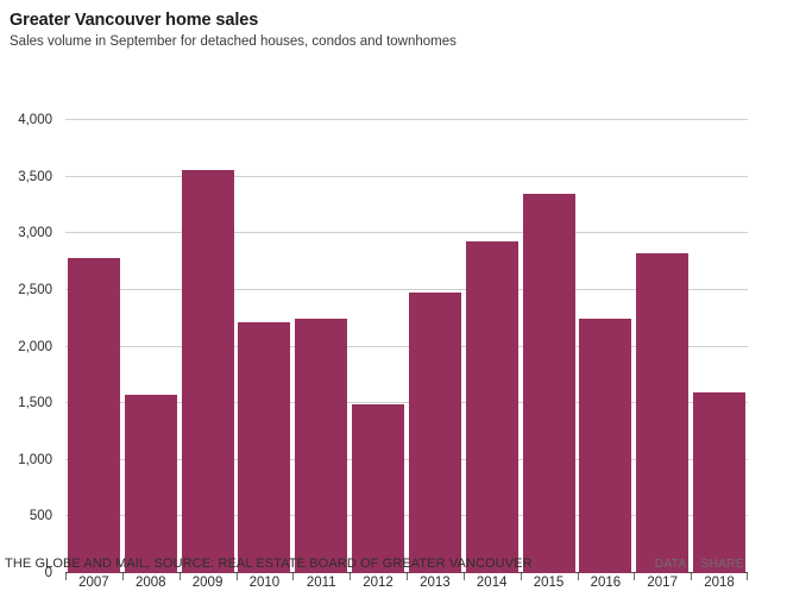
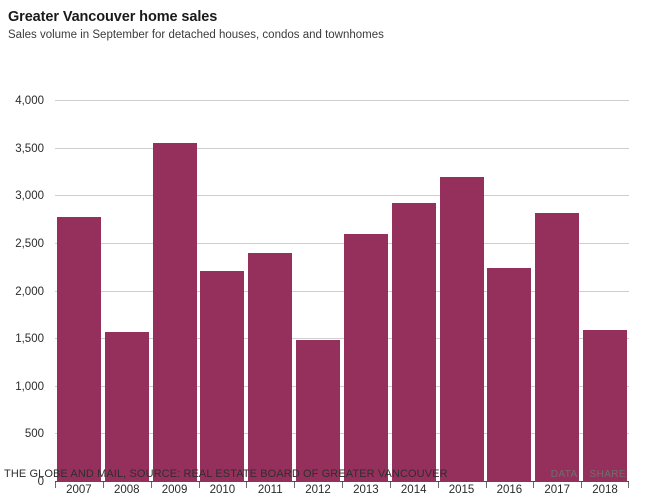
2011: 2200 -> 2400
2013: 2500 -> 2600
2015: 3400 -> 3200
